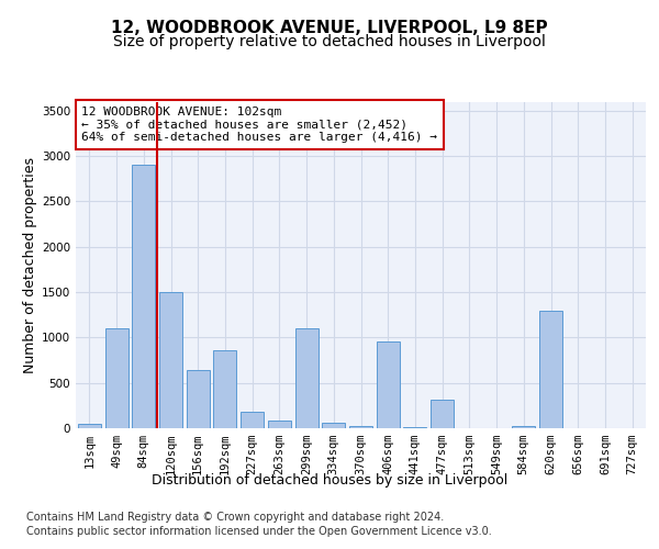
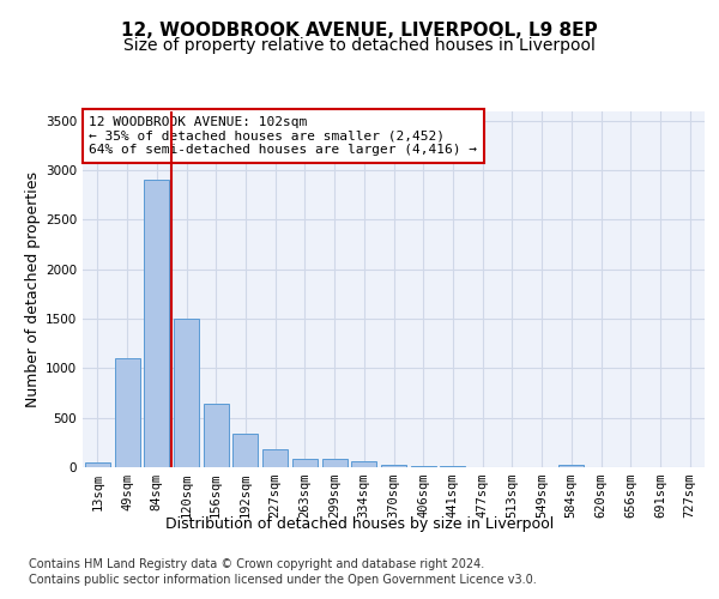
192sqm: 860 -> 340
299sqm: 1100 -> 80
406sqm: 960 -> 20
477sqm: 320 -> 0
620sqm: 1300 -> 0
